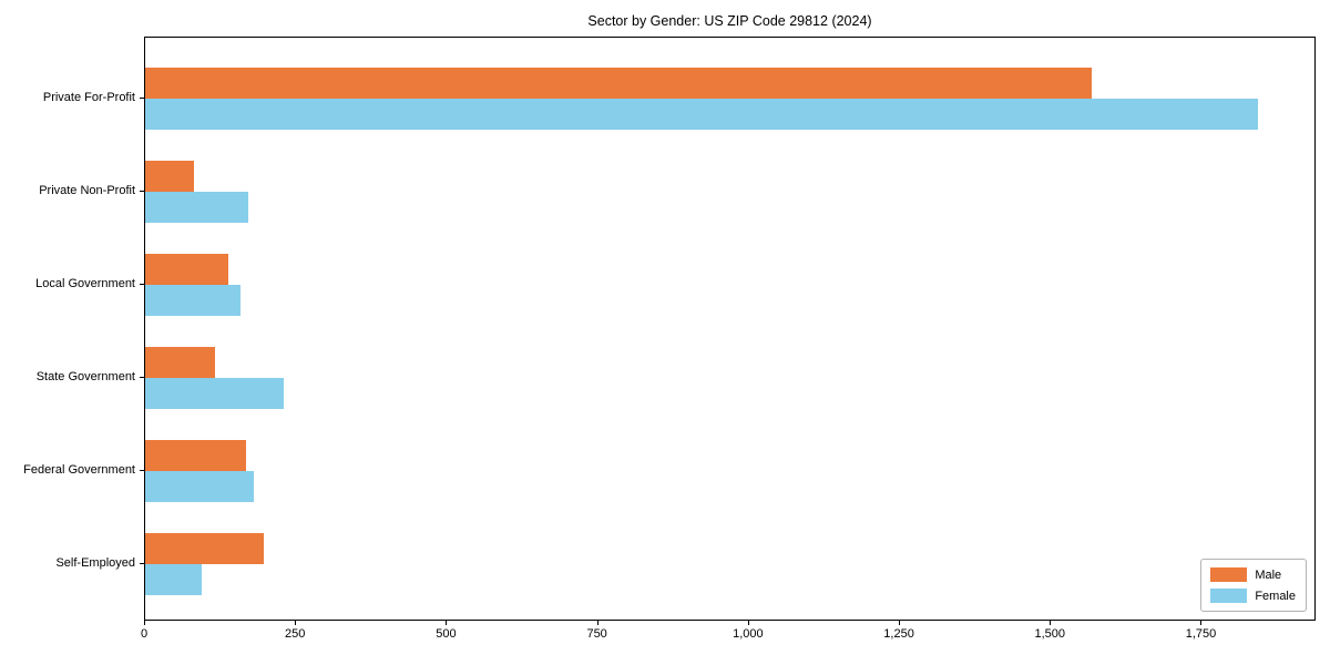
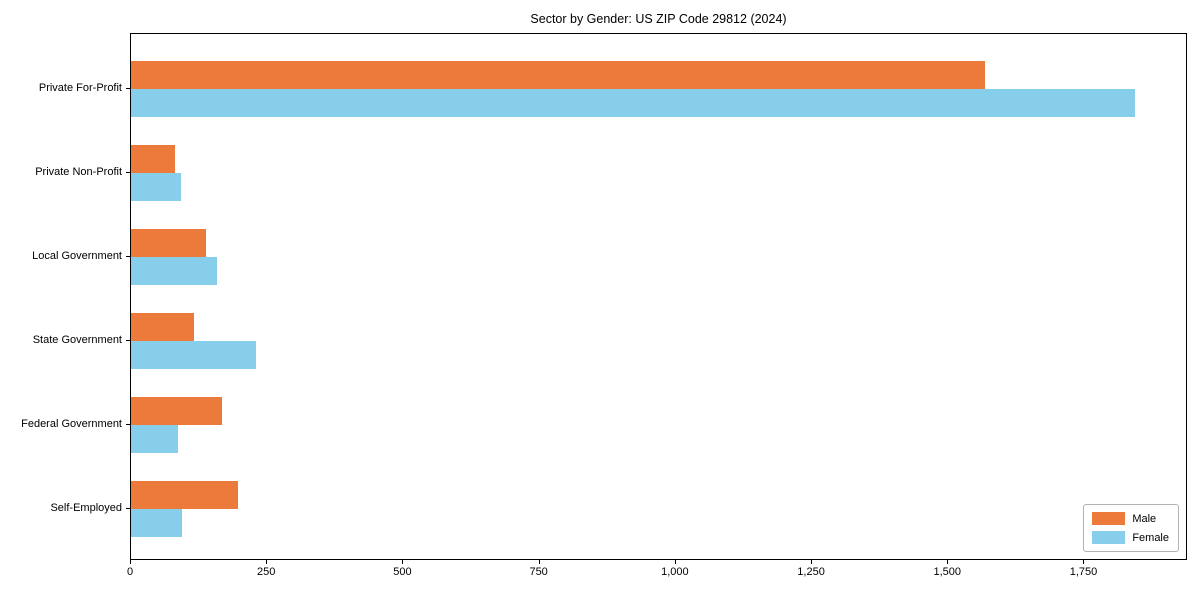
Female/Private Non-Profit: 170 -> 90
Female/Federal Government: 180 -> 90
